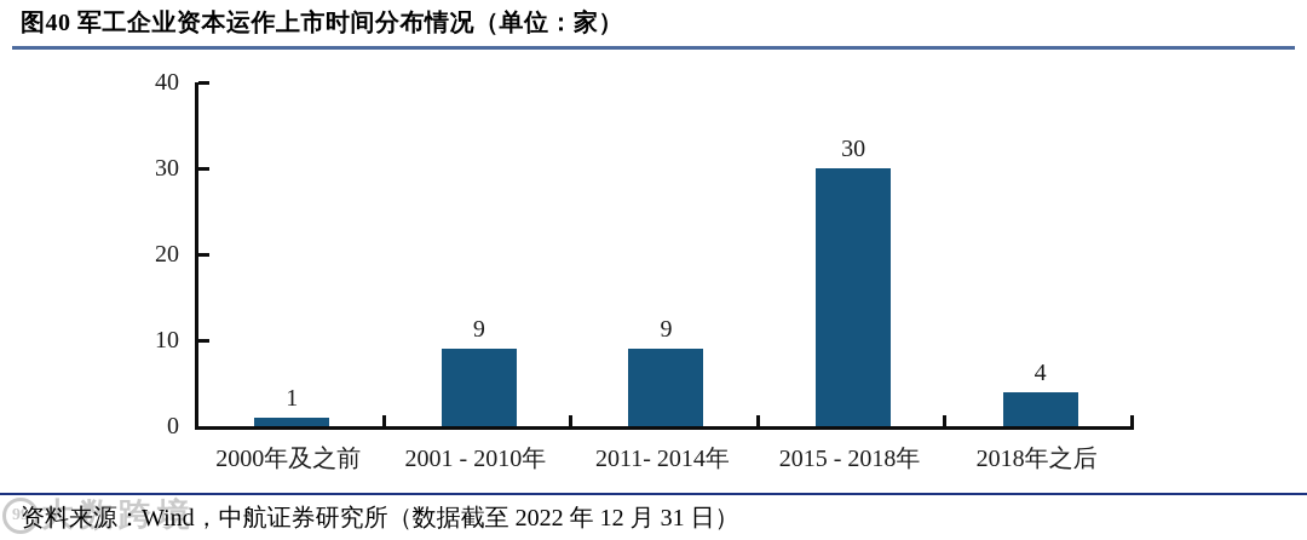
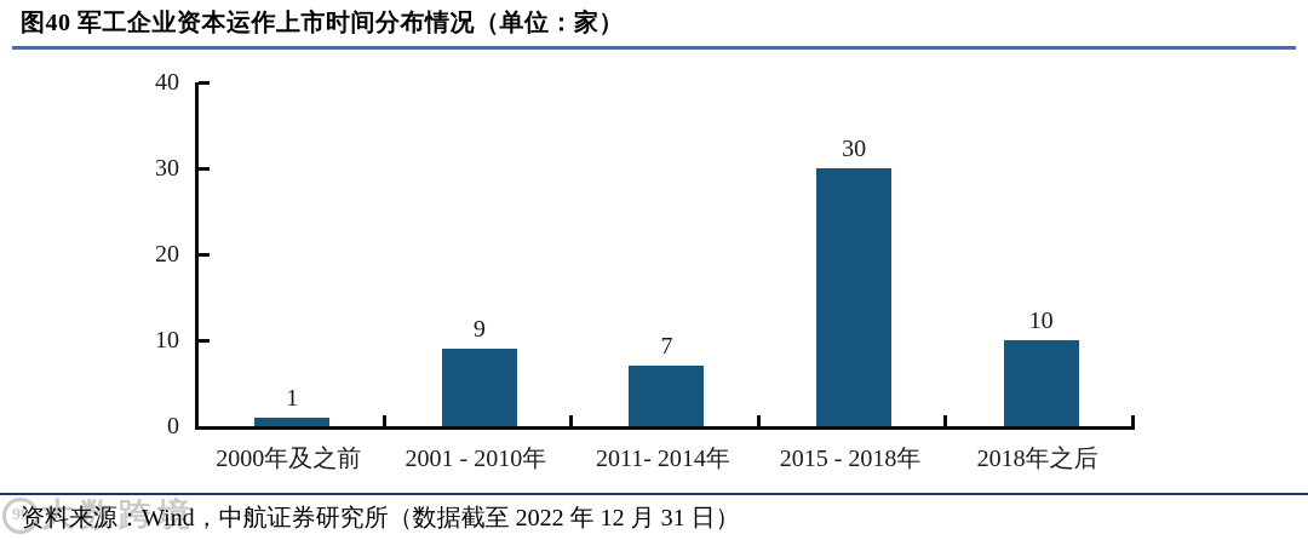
2011- 2014年: 9 -> 7
2018年之后: 4 -> 10
